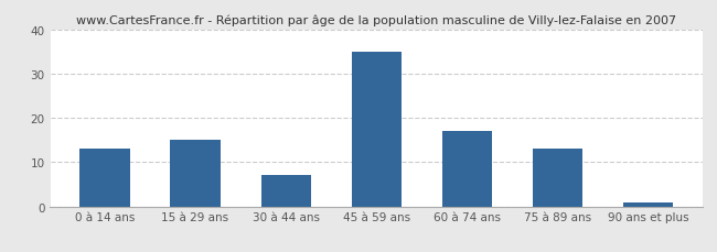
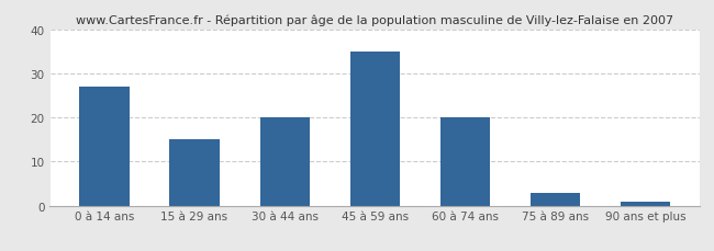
0 à 14 ans: 13 -> 27
30 à 44 ans: 7 -> 20
60 à 74 ans: 17 -> 20
75 à 89 ans: 13 -> 3
